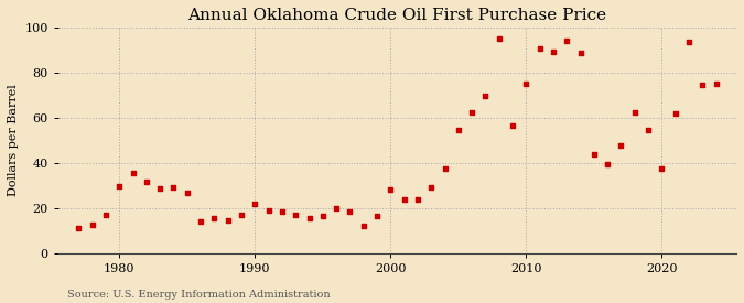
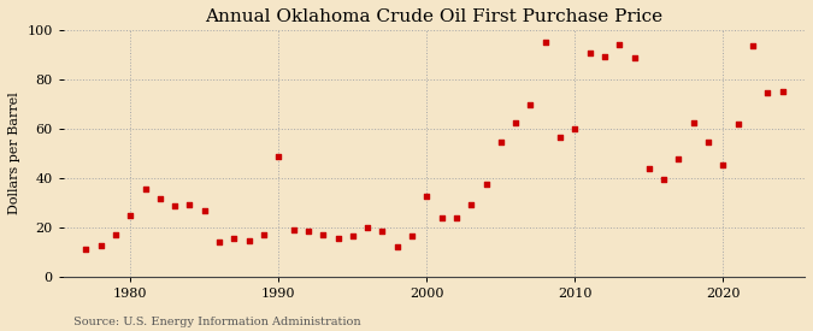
1980: 29.5 -> 25.0
1990: 22.0 -> 48.5
2000: 28.0 -> 32.5
2010: 75.0 -> 60.0
2020: 37.5 -> 45.5
